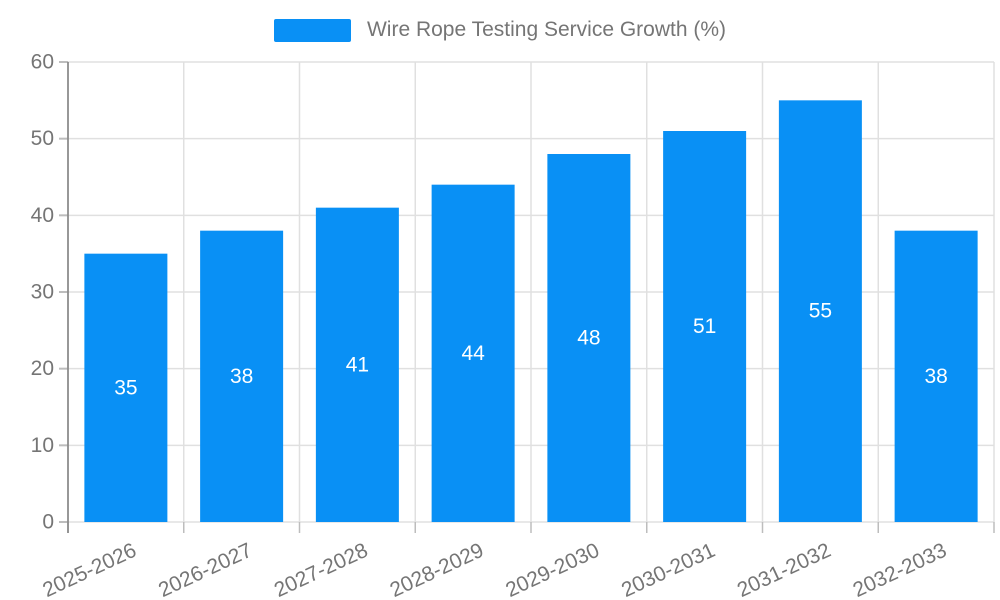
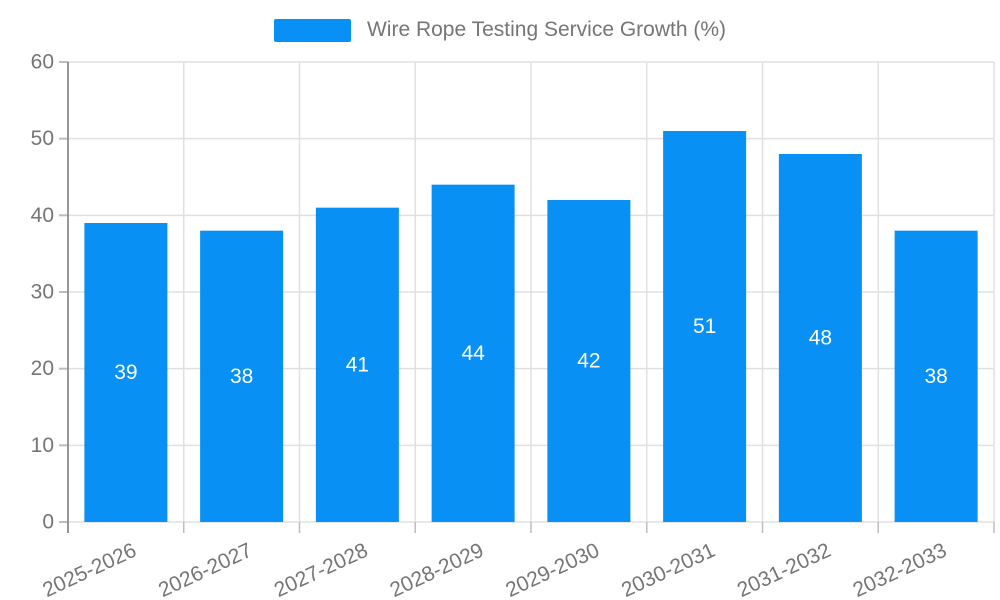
2025-2026: 35 -> 39
2029-2030: 48 -> 42
2031-2032: 55 -> 48
